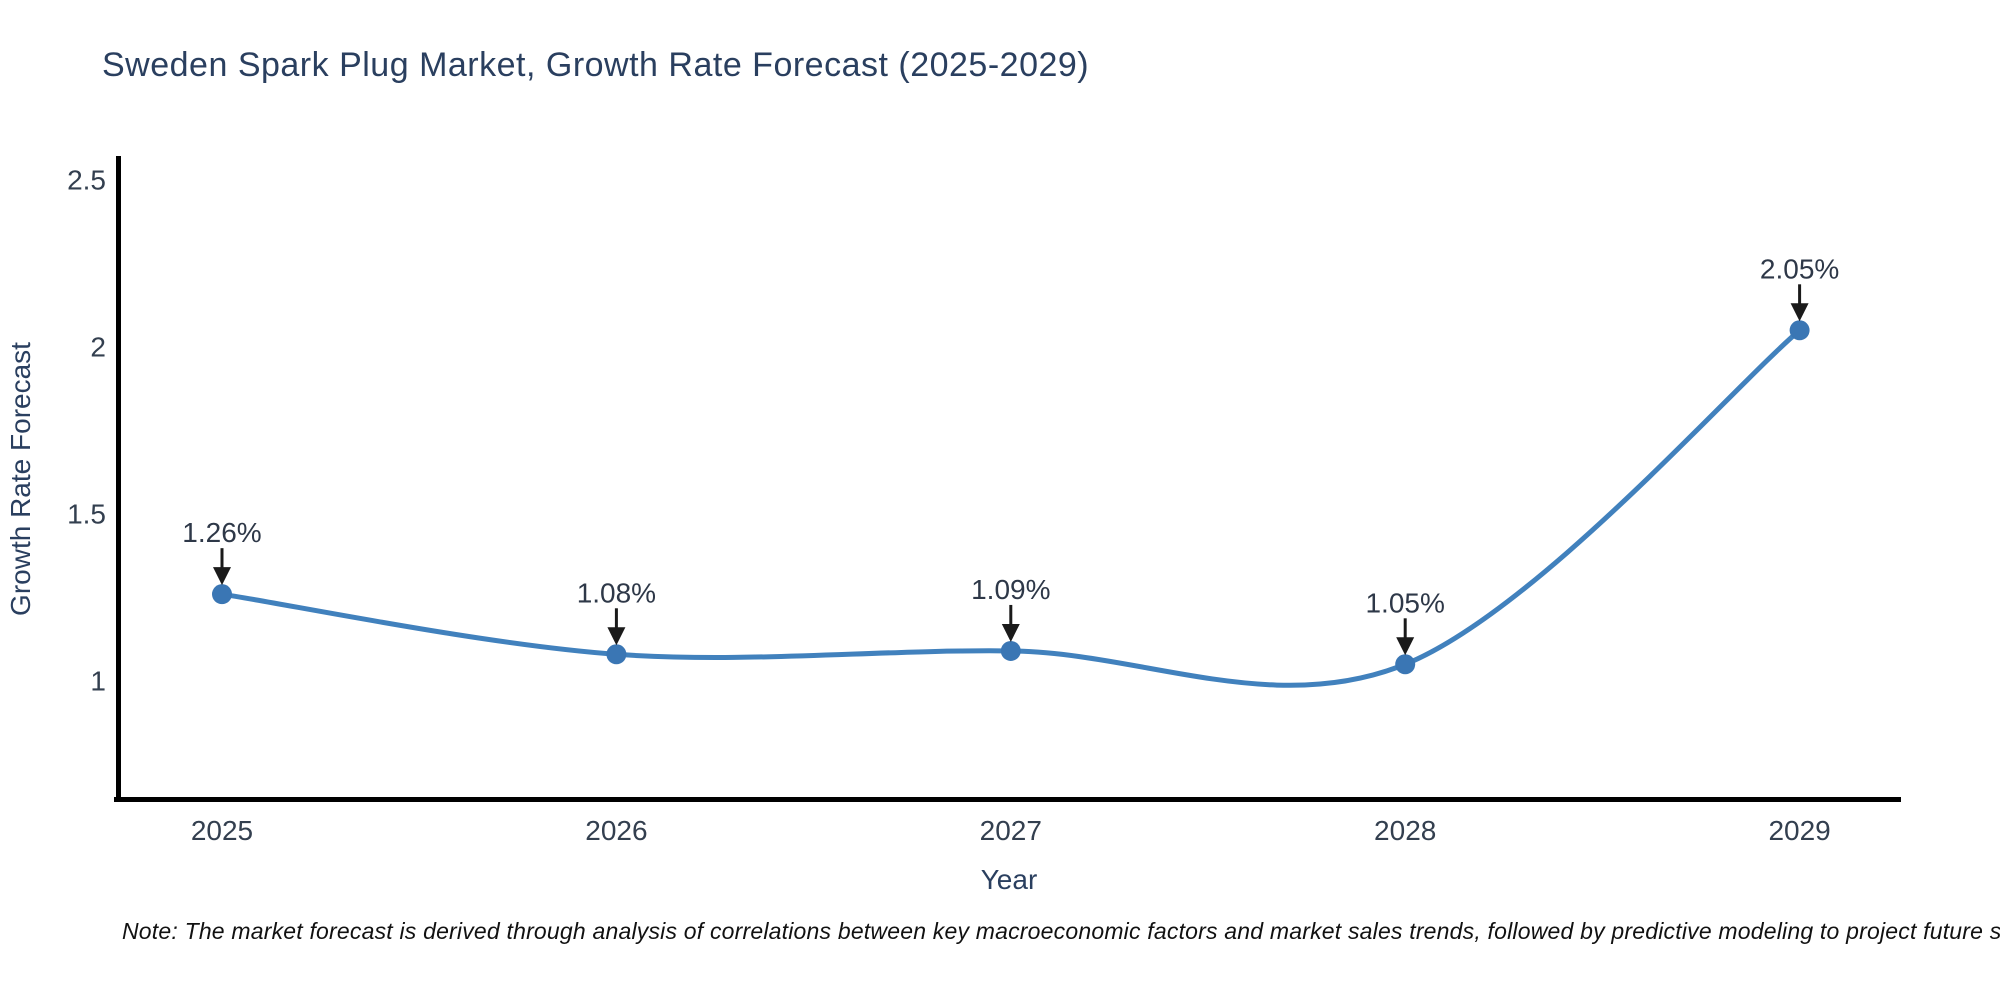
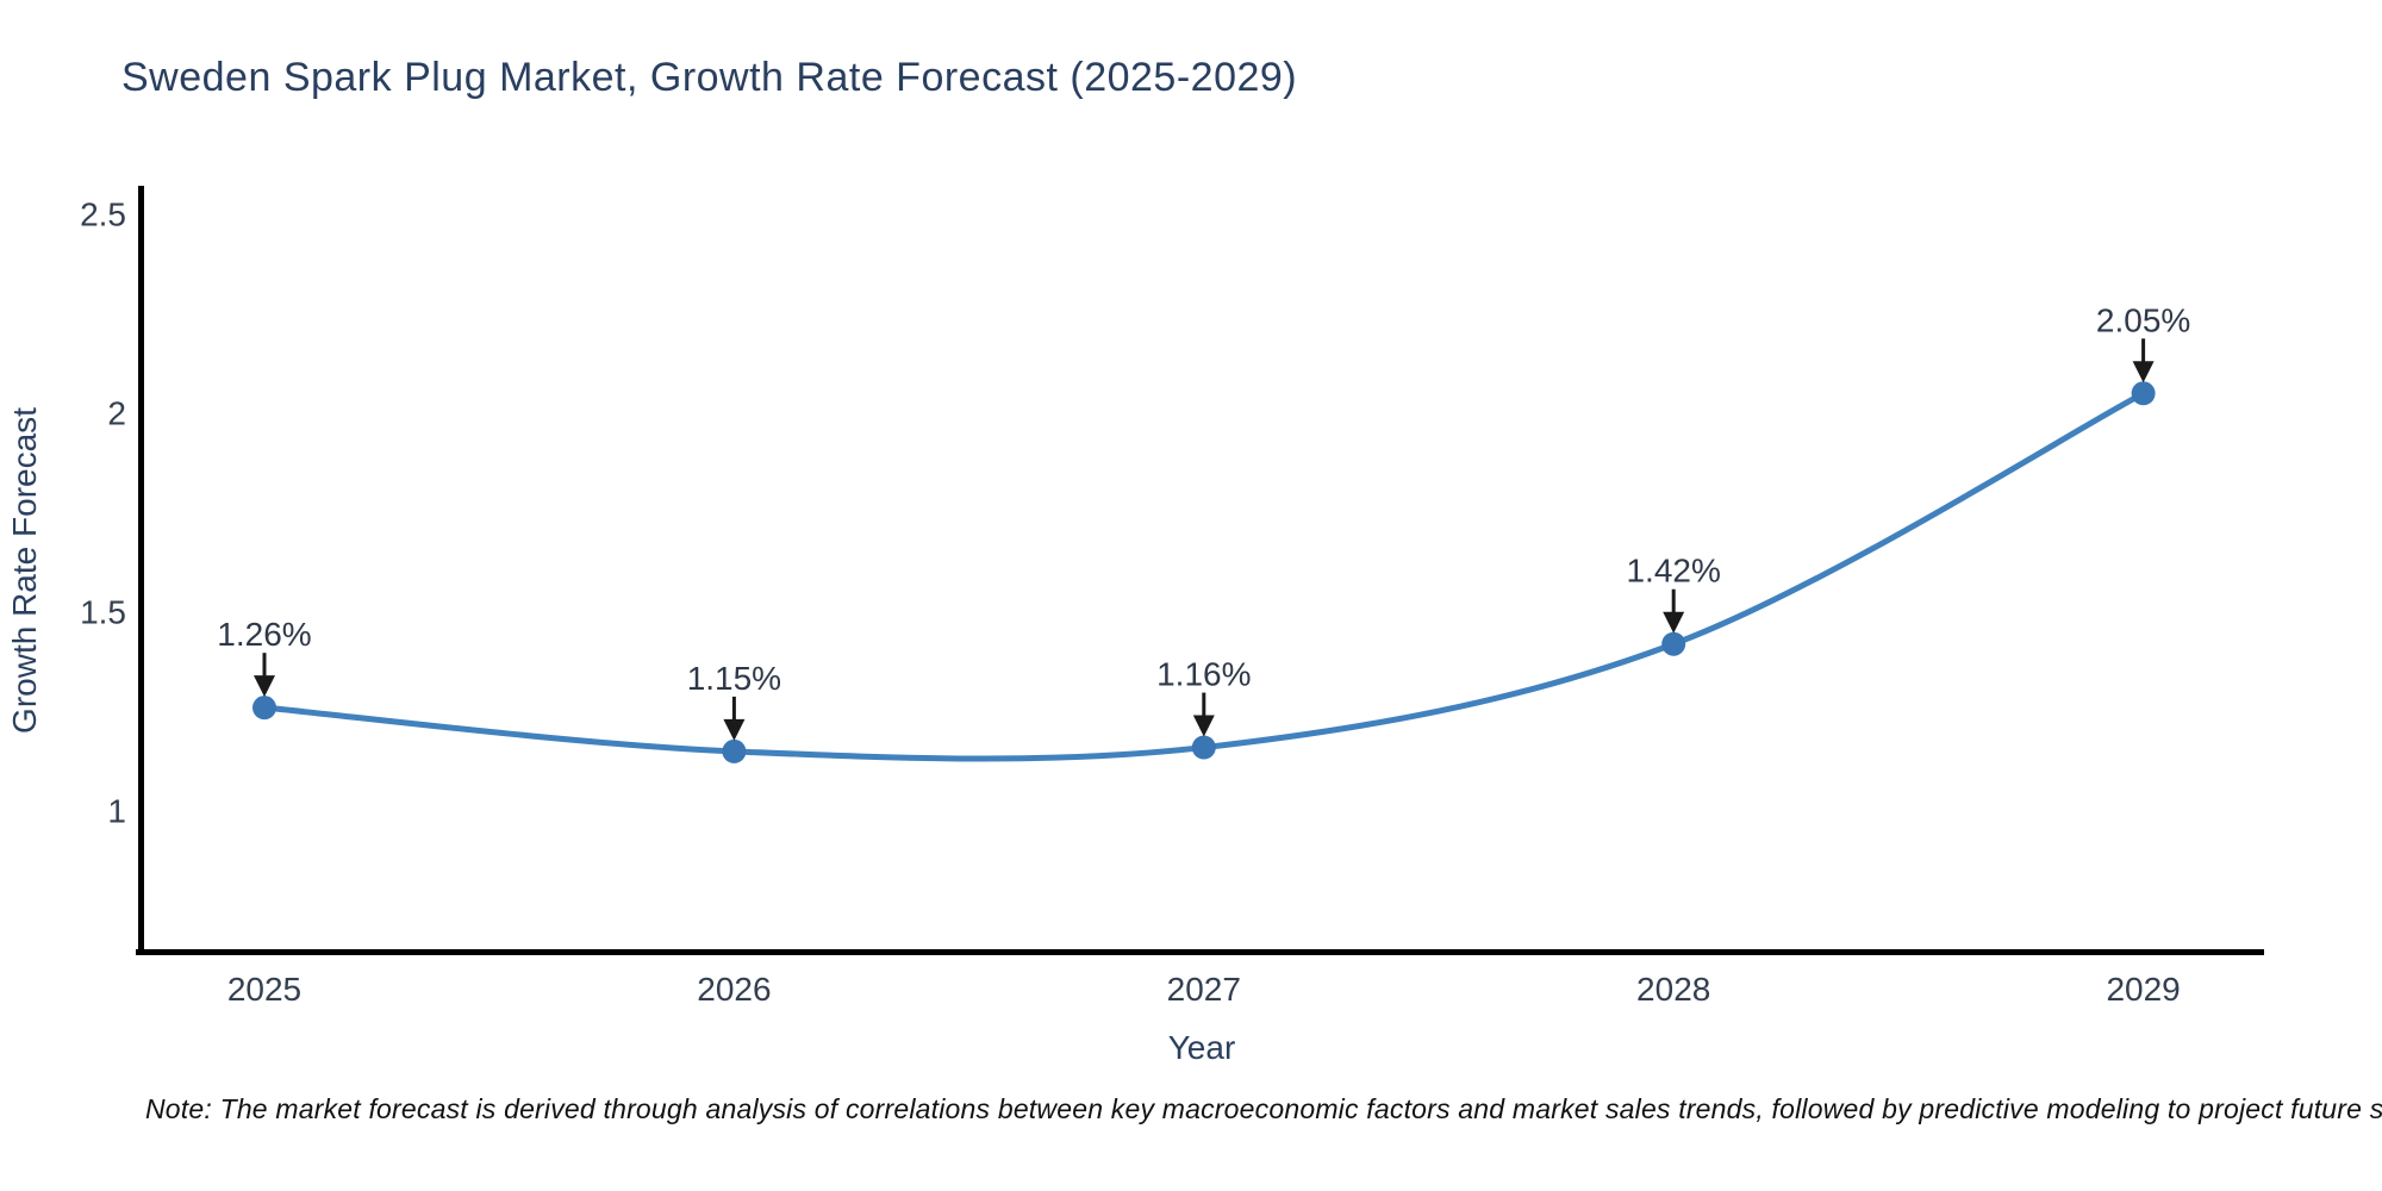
2026: 1.08% -> 1.15%
2027: 1.09% -> 1.16%
2028: 1.05% -> 1.42%
